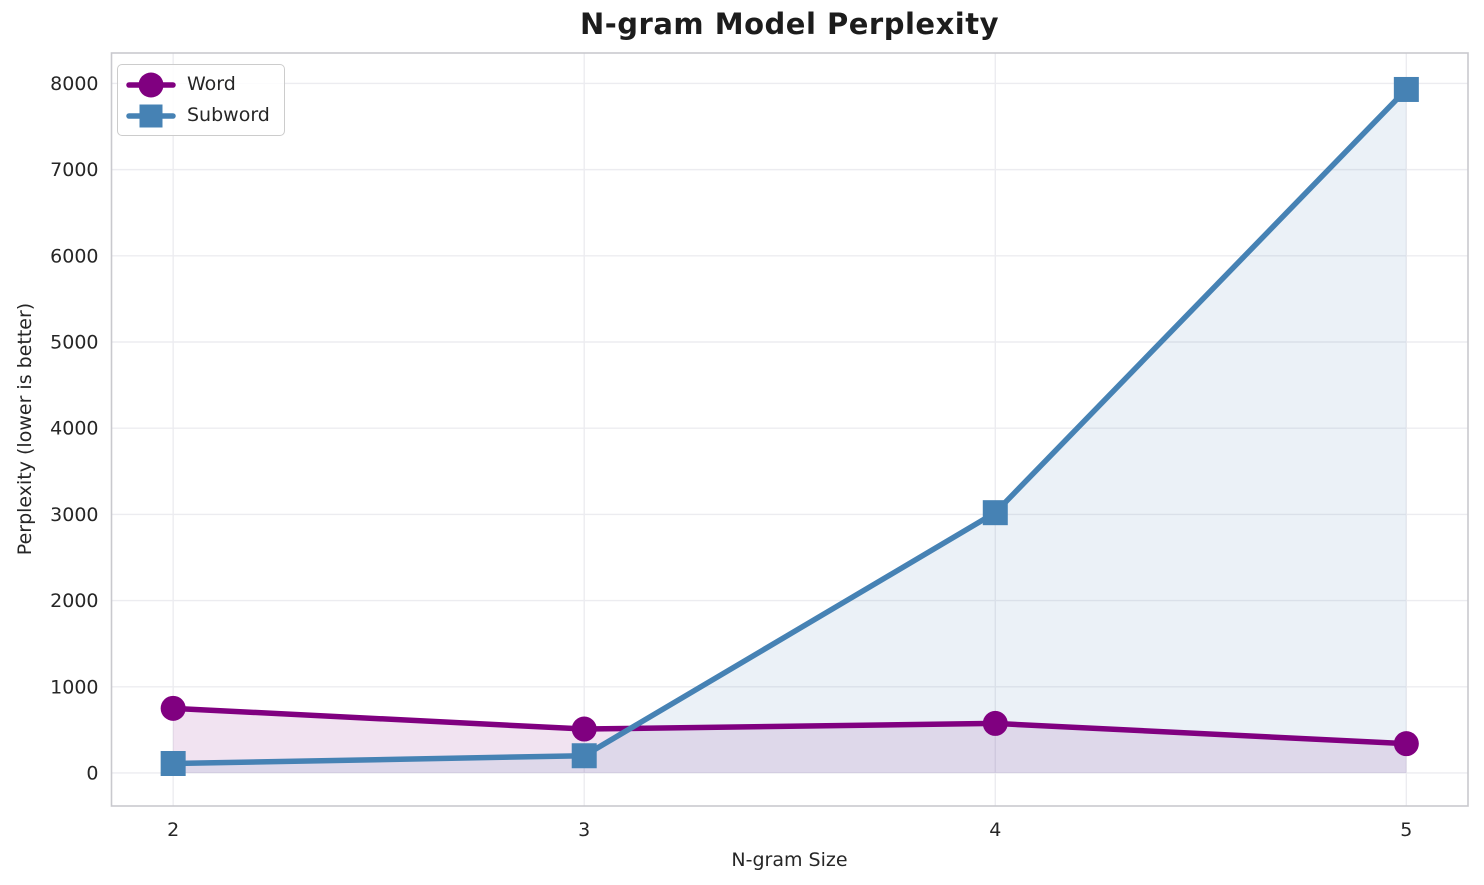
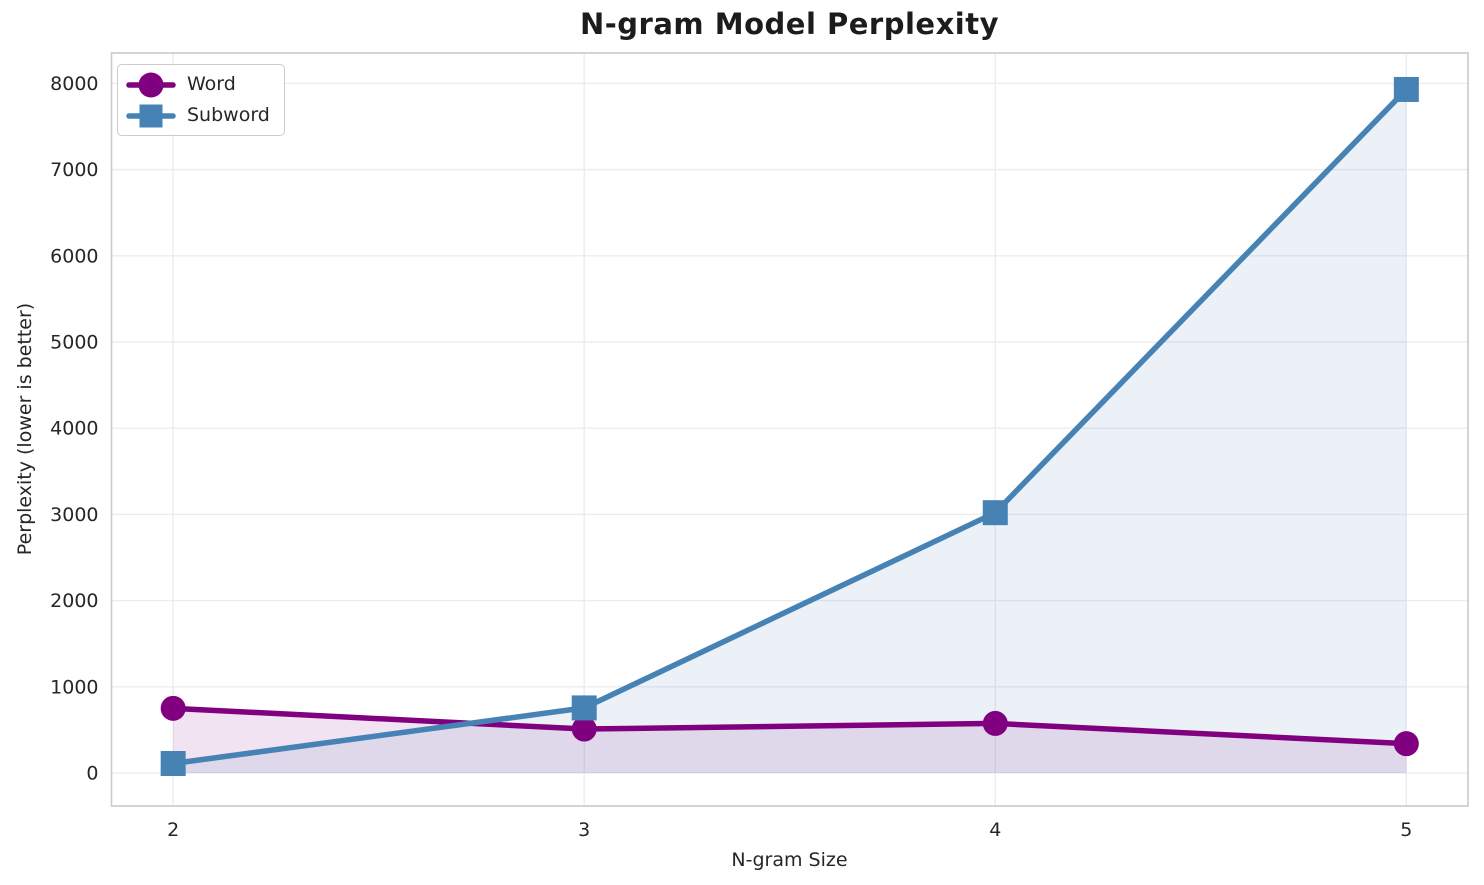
Subword/3: 200 -> 800
